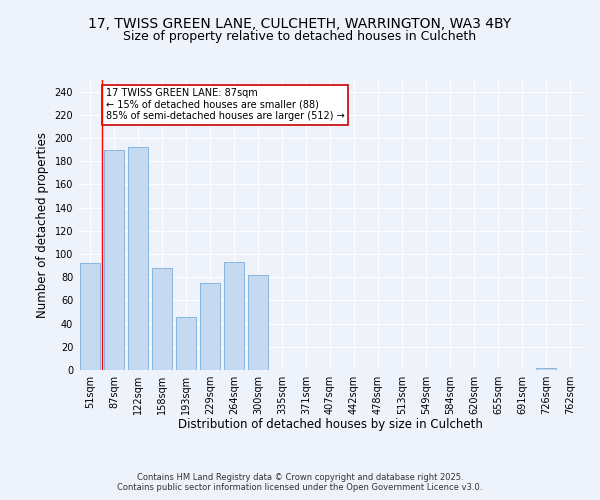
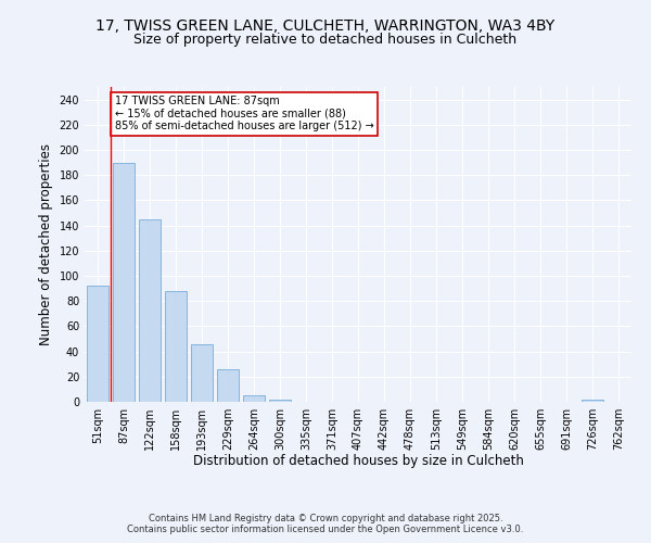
122sqm: 192 -> 145
229sqm: 75 -> 26
264sqm: 93 -> 5
300sqm: 82 -> 2
